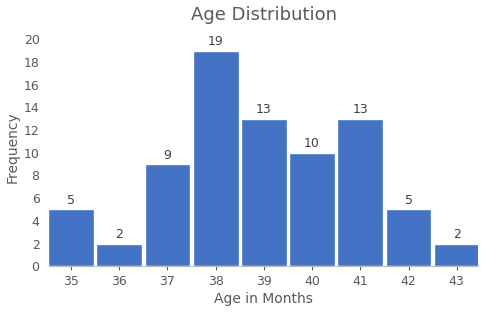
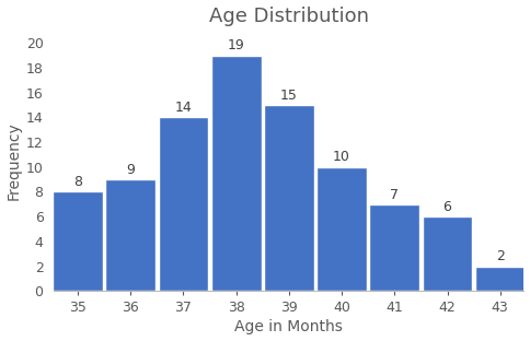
35: 5 -> 8
36: 2 -> 9
37: 9 -> 14
39: 13 -> 15
41: 13 -> 7
42: 5 -> 6
